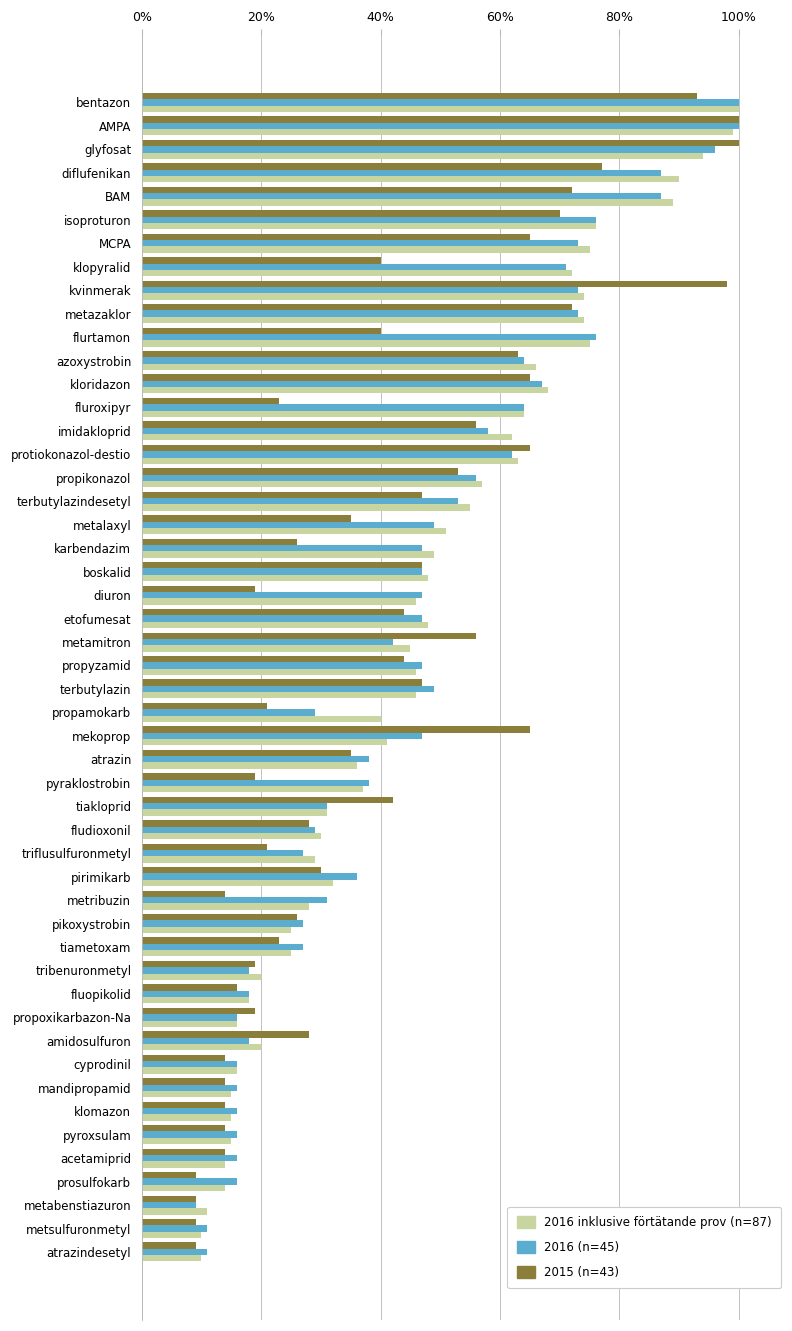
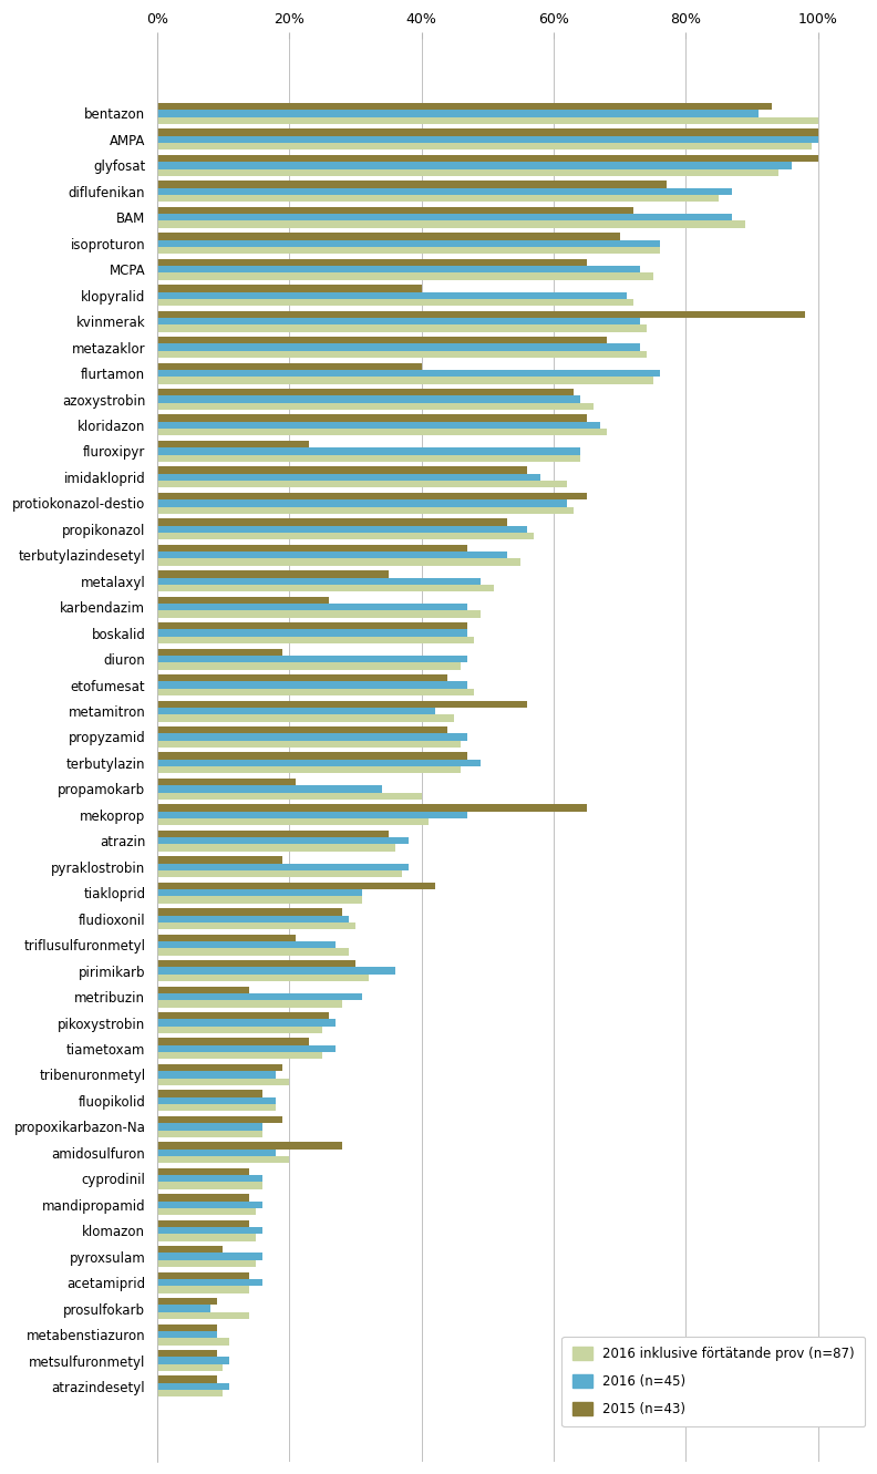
2016 (n=45)/bentazon: 100% -> 91%
2016 inklusive förtätande prov (n=87)/diflufenikan: 90% -> 85%
2015 (n=43)/metazaklor: 72% -> 68%
2016 (n=45)/propamokarb: 29% -> 34%
2015 (n=43)/pyroxsulam: 14% -> 10%
2016 (n=45)/prosulfokarb: 16% -> 8%
